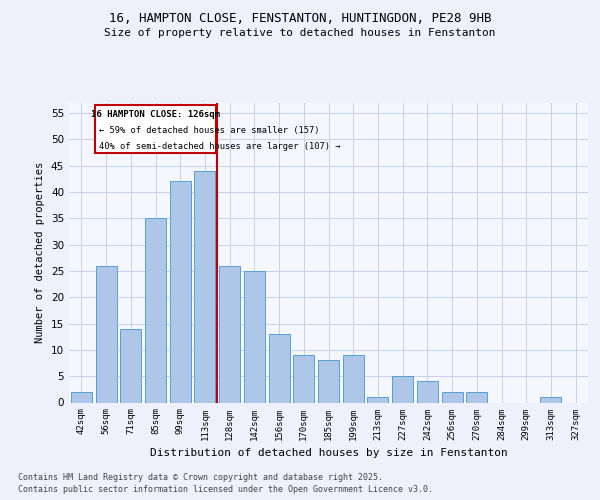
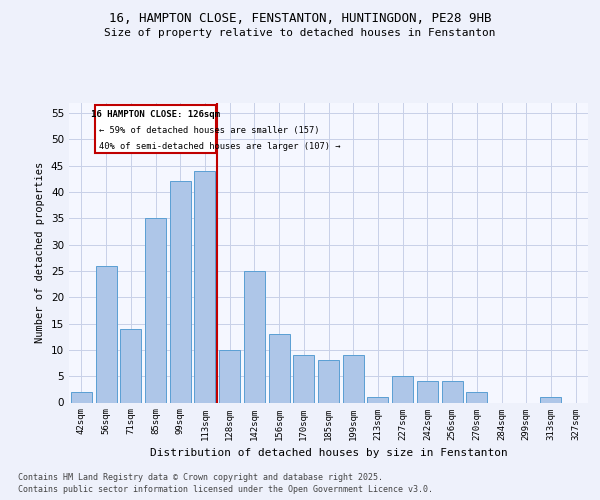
128sqm: 26 -> 10
256sqm: 2 -> 4
